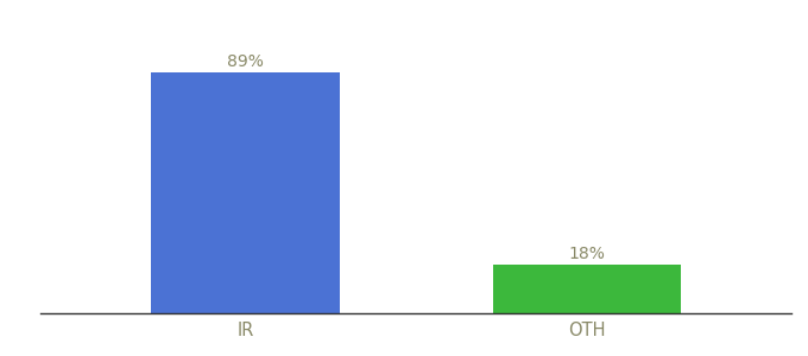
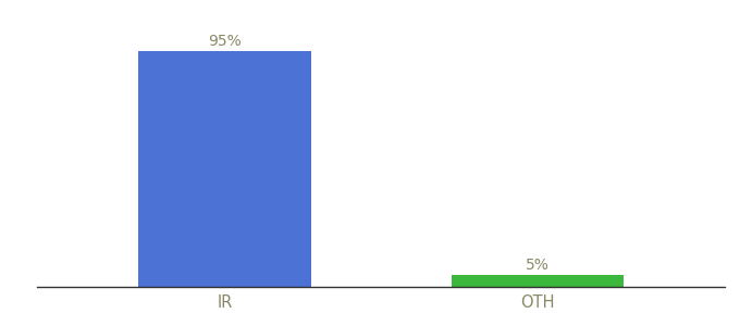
IR: 89% -> 95%
OTH: 18% -> 5%
